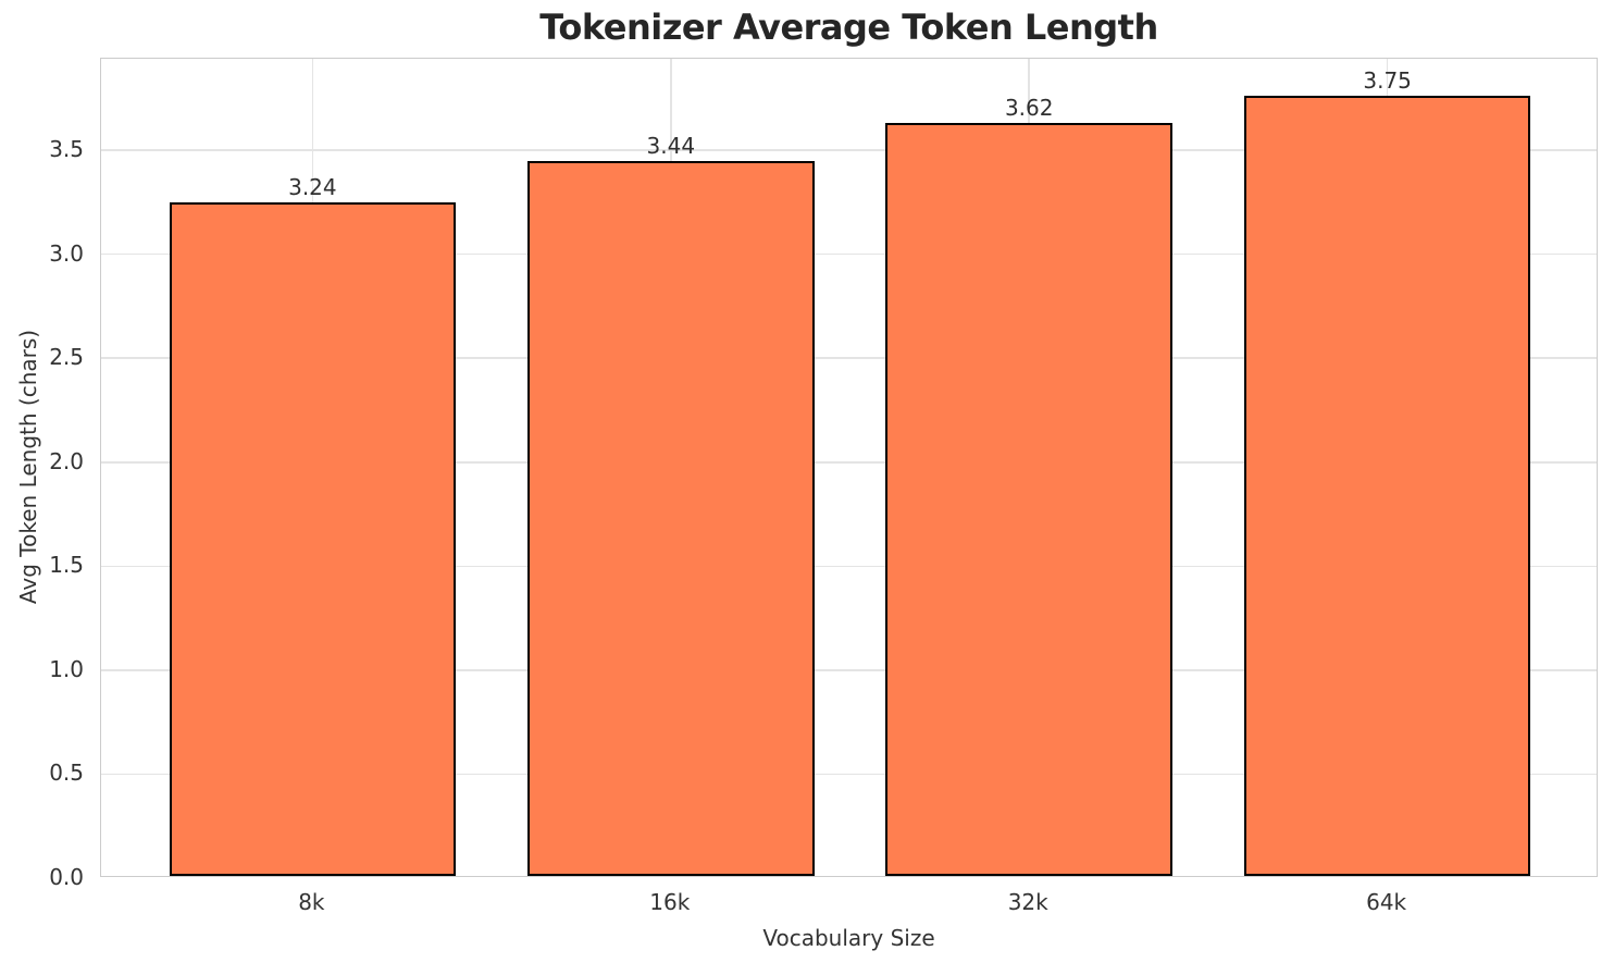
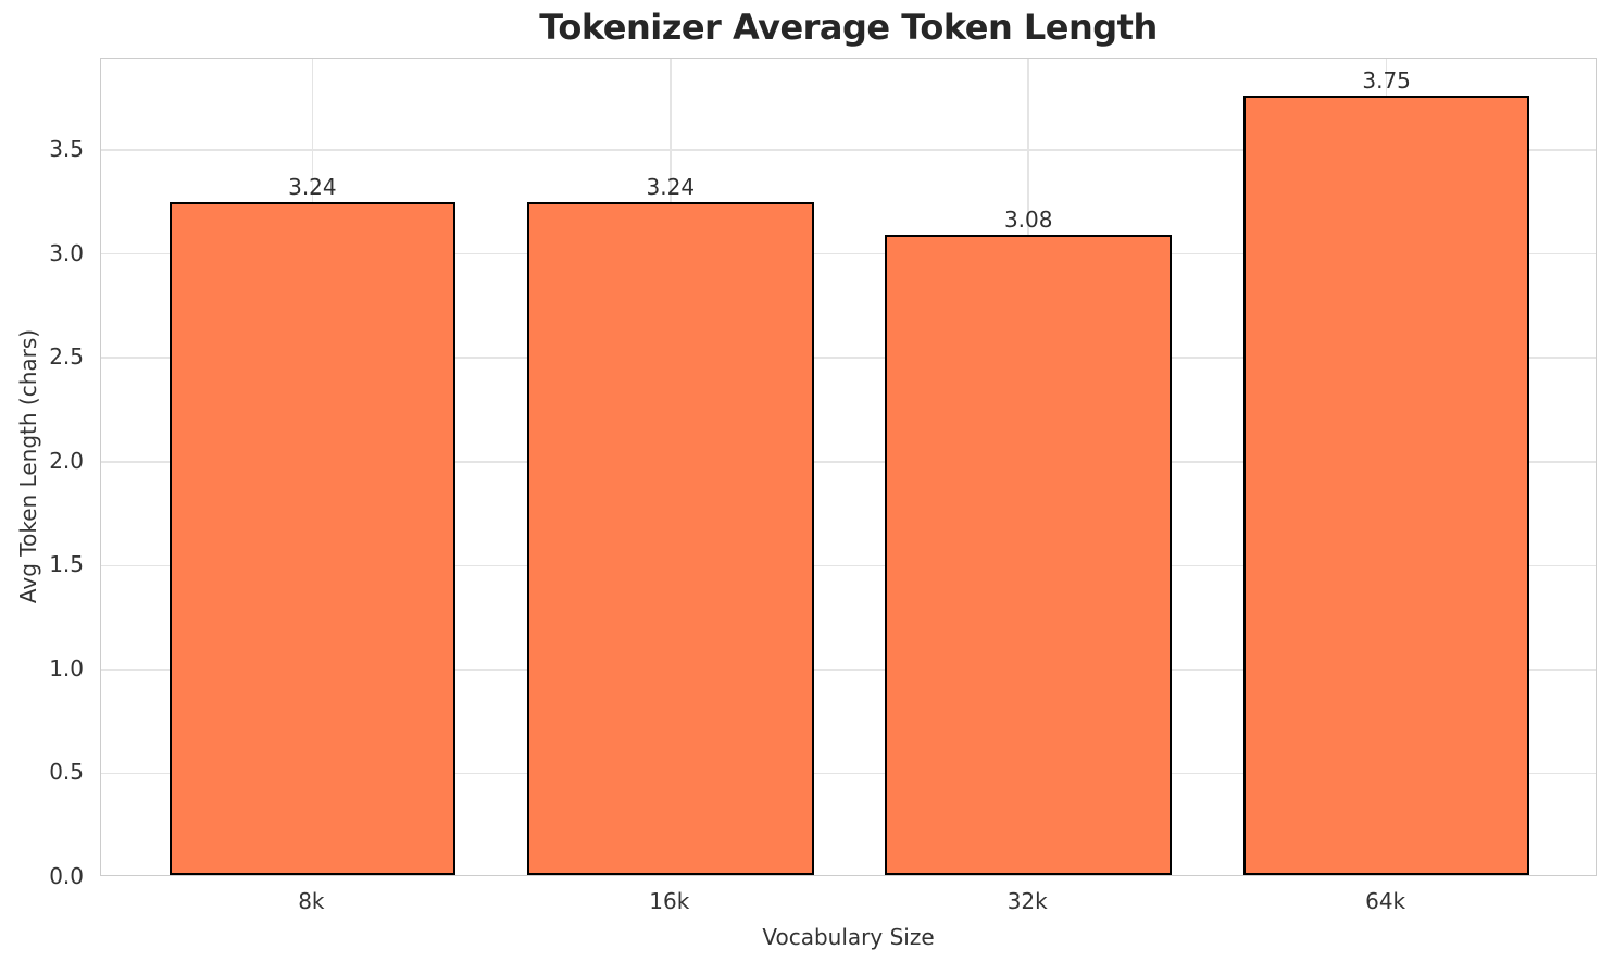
16k: 3.44 -> 3.24
32k: 3.62 -> 3.08
